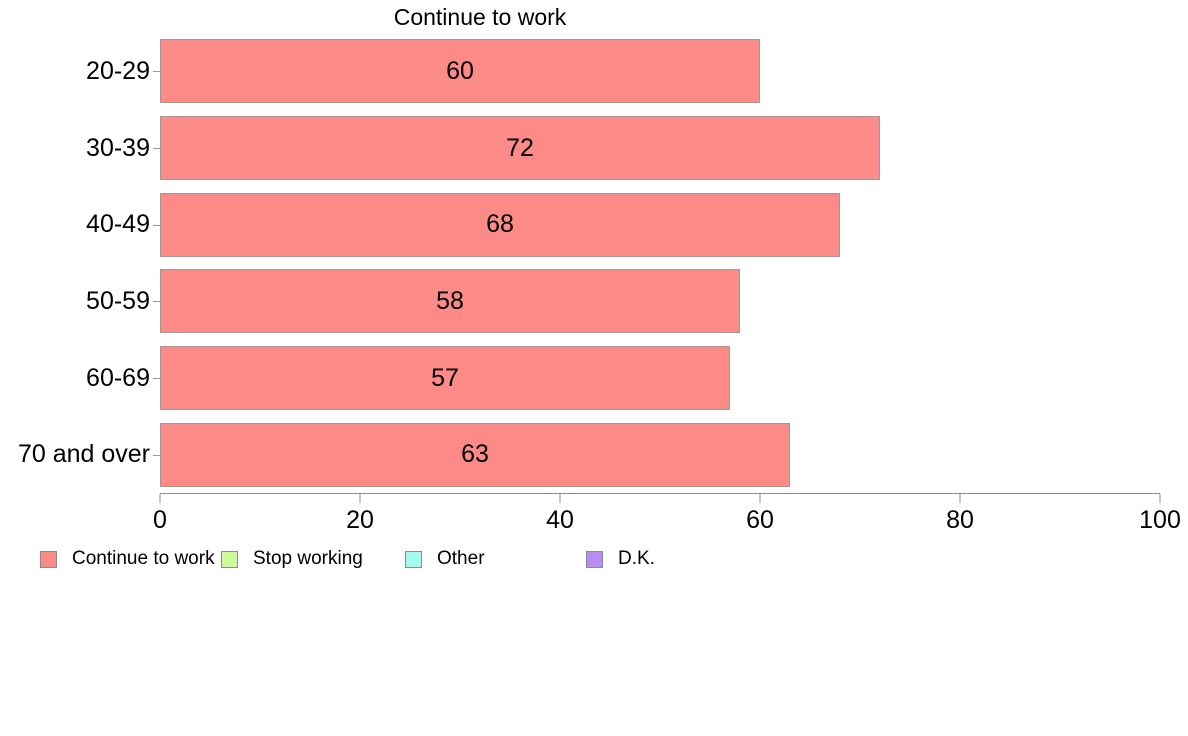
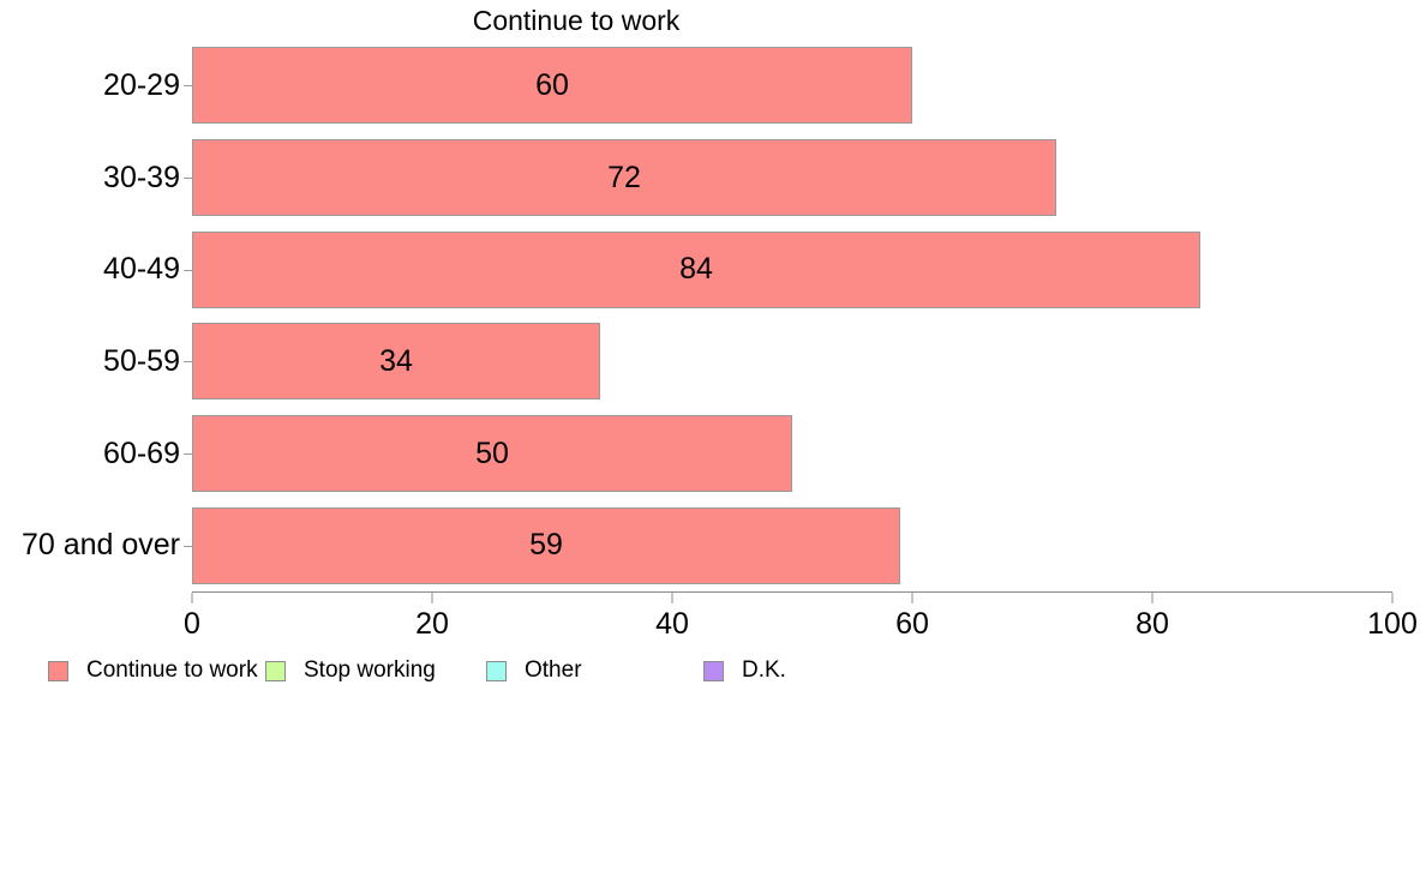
40-49: 68 -> 84
50-59: 58 -> 34
60-69: 57 -> 50
70 and over: 63 -> 59
